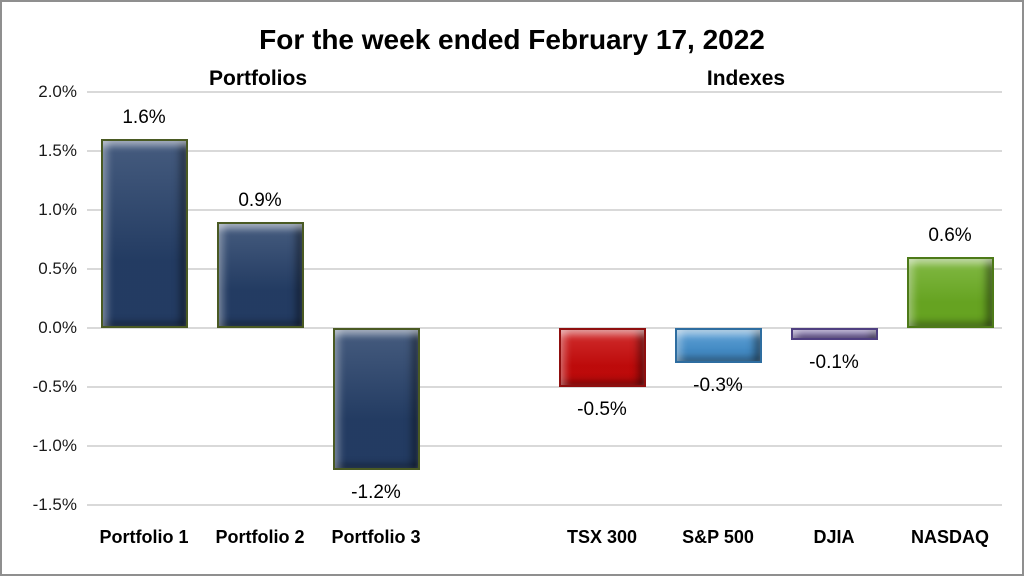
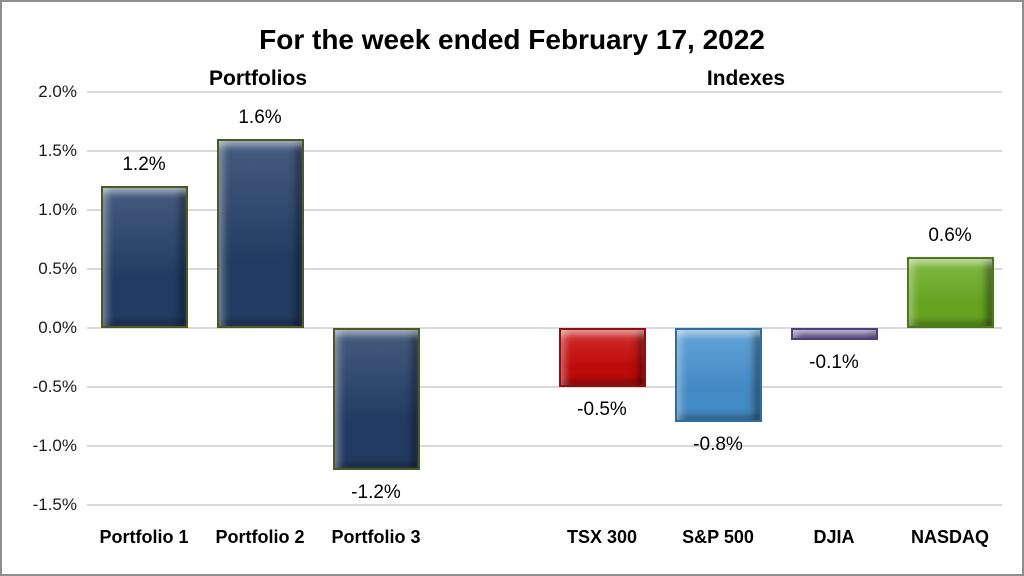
Portfolio 1: 1.6% -> 1.2%
Portfolio 2: 0.9% -> 1.6%
S&P 500: -0.3% -> -0.8%
